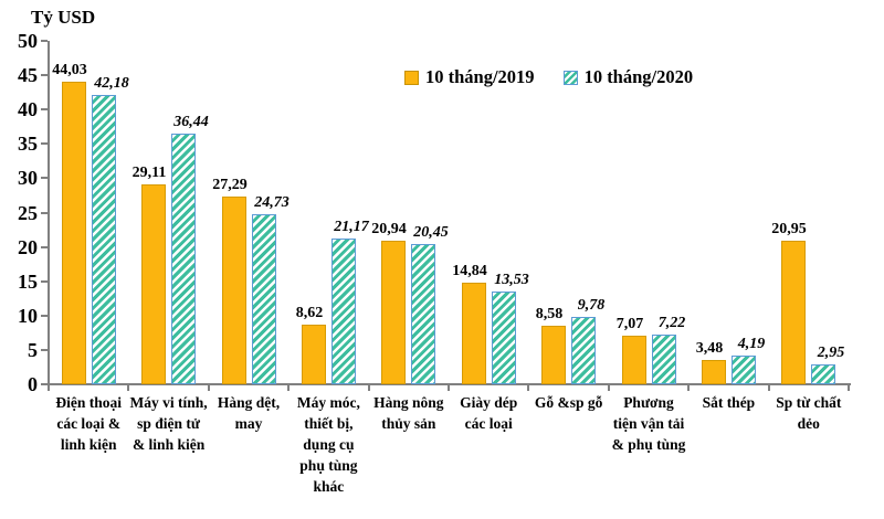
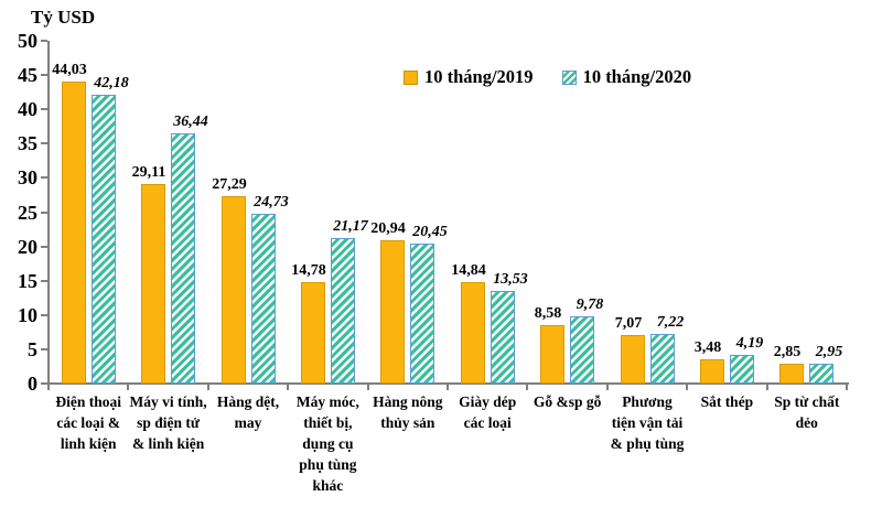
10 tháng/2019/Máy móc, thiết bị, dụng cụ phụ tùng khác: 8,62 -> 14,78
10 tháng/2019/Sp từ chất dẻo: 20,95 -> 2,85
